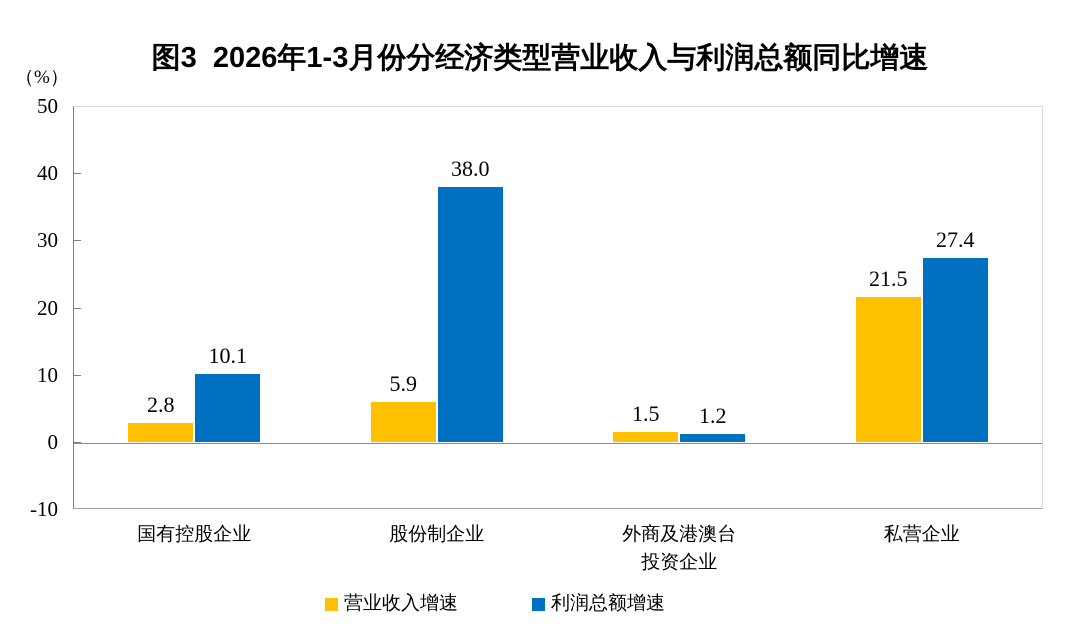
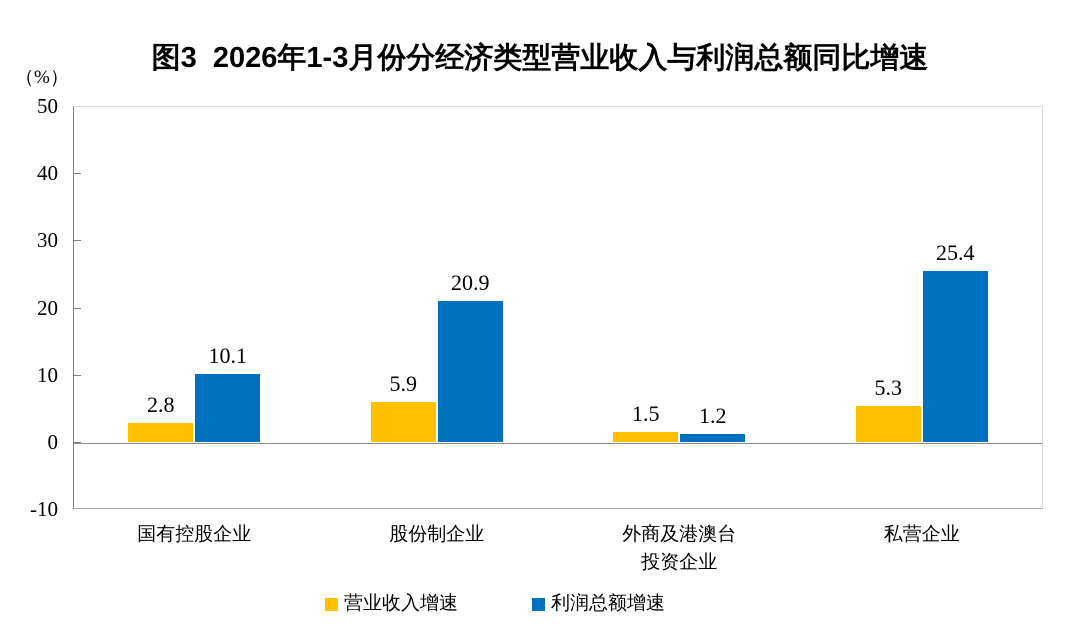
利润总额增速/股份制企业: 38.0 -> 20.9
营业收入增速/私营企业: 21.5 -> 5.3
利润总额增速/私营企业: 27.4 -> 25.4
